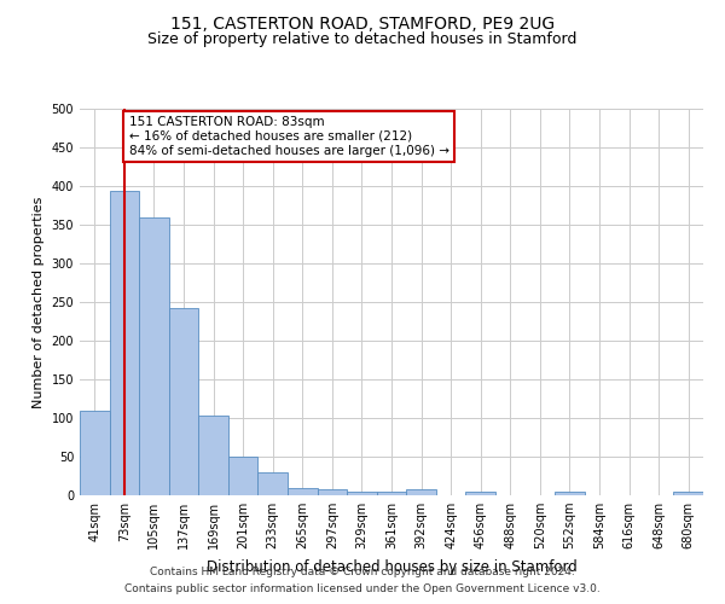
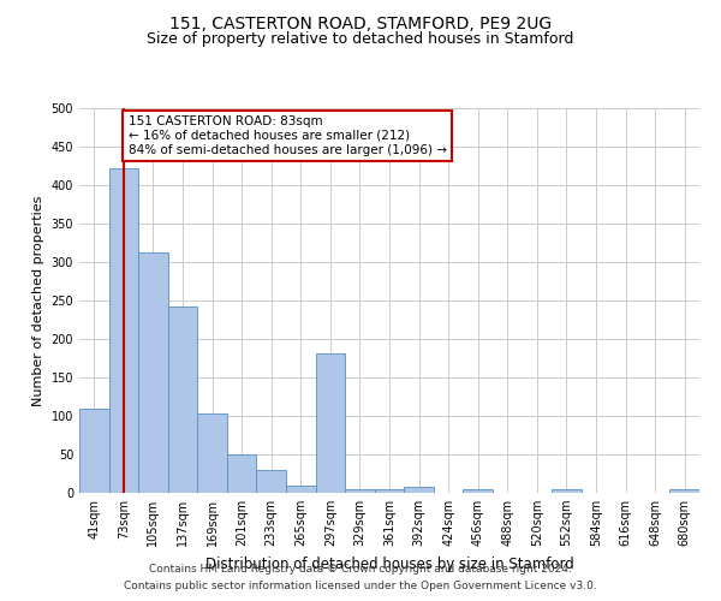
73sqm: 393 -> 422
105sqm: 360 -> 312
297sqm: 8 -> 182
